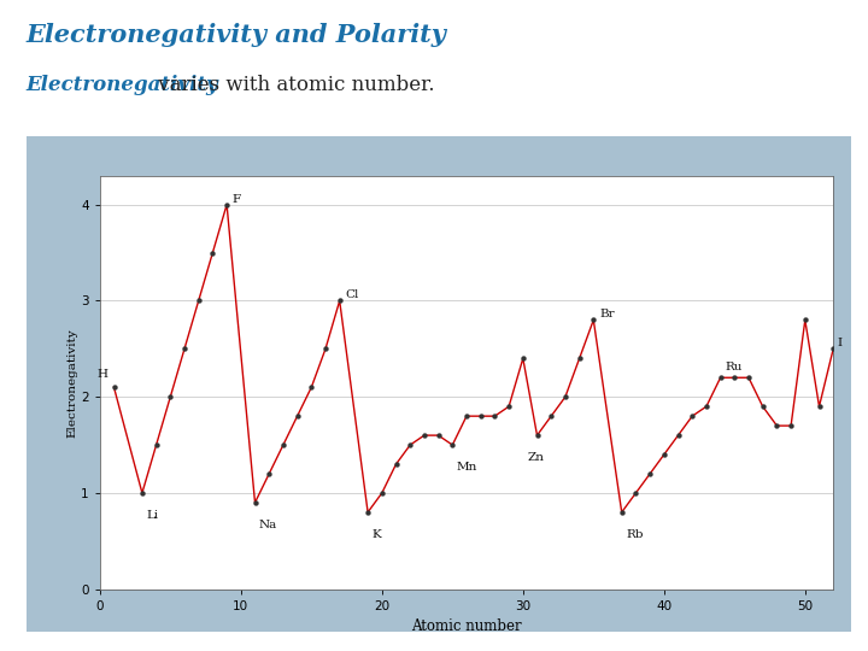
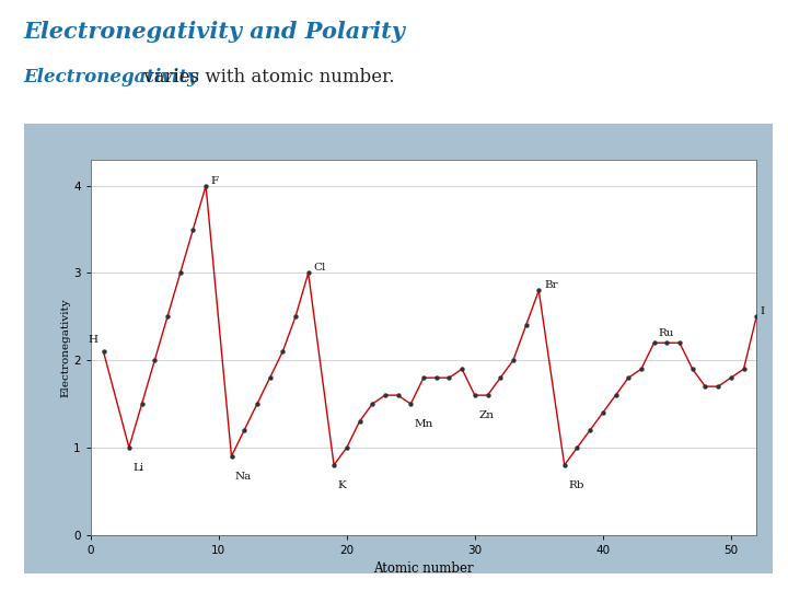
30: 2.4 -> 1.6
50: 2.8 -> 1.8
